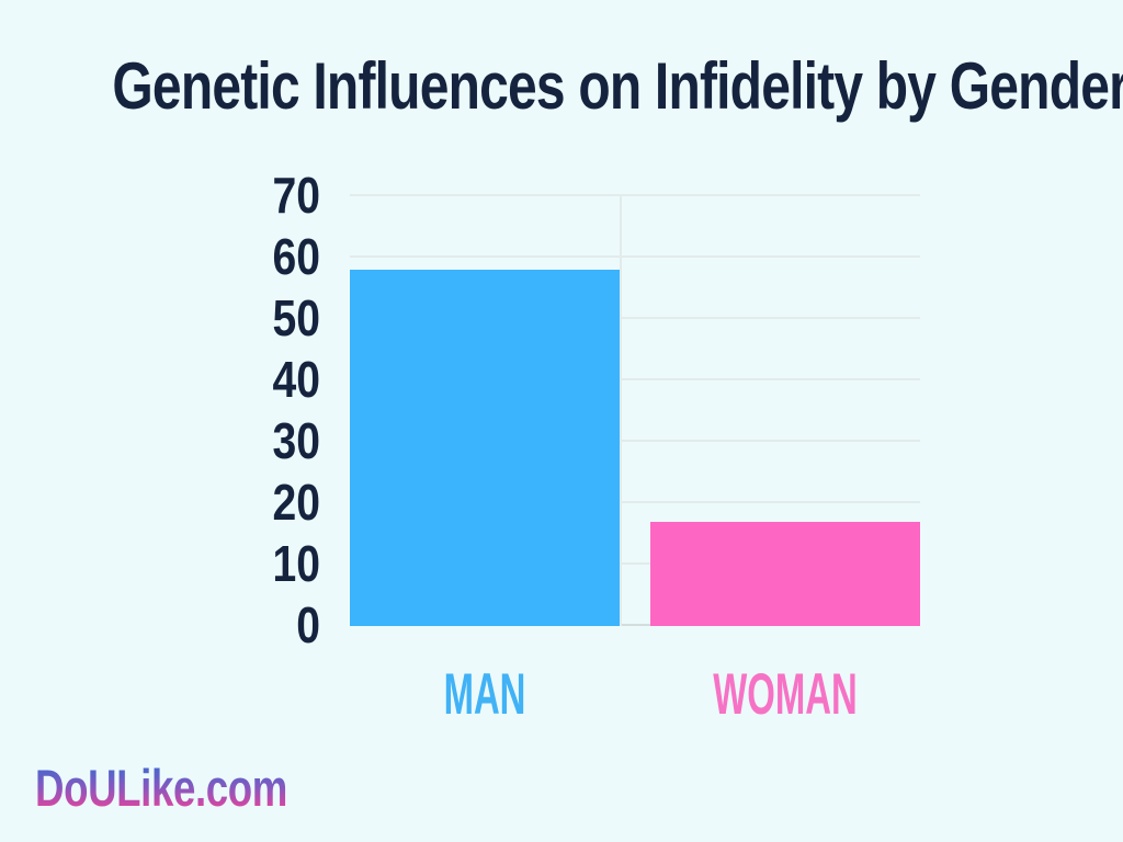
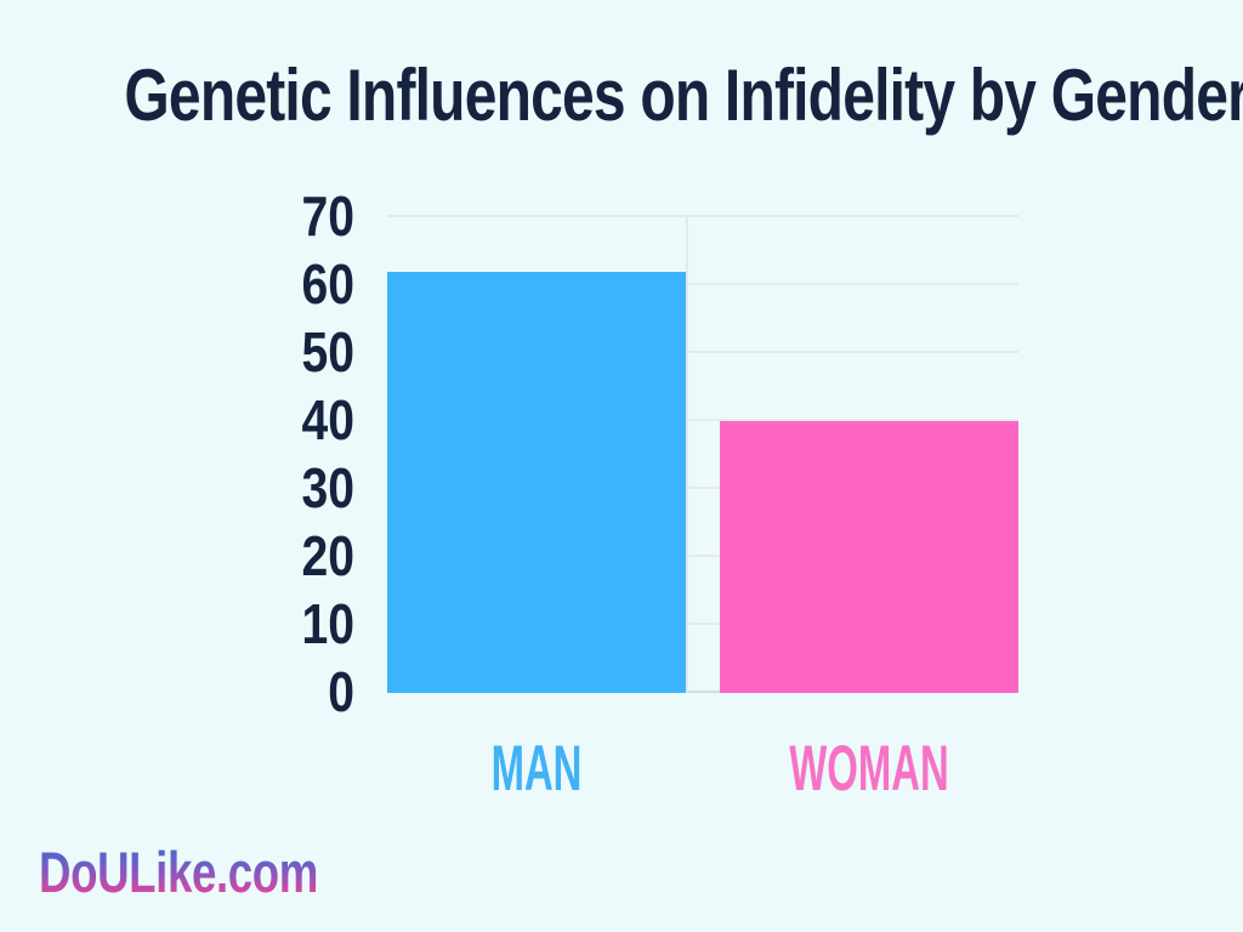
MAN: 58 -> 62
WOMAN: 17 -> 40
